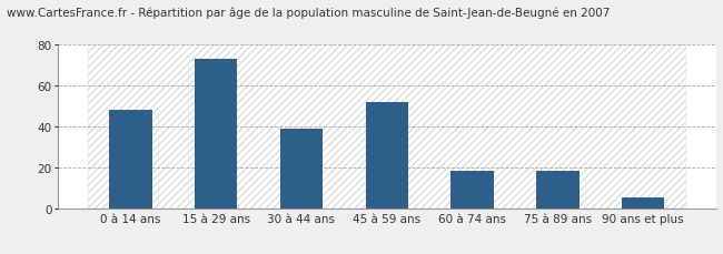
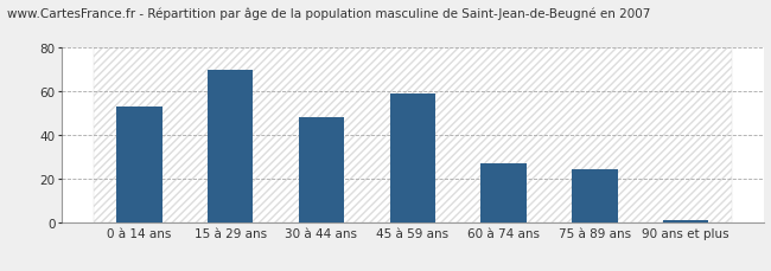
0 à 14 ans: 48 -> 53
15 à 29 ans: 73 -> 70
30 à 44 ans: 39 -> 48
45 à 59 ans: 52 -> 59
60 à 74 ans: 18 -> 27
75 à 89 ans: 18 -> 24
90 ans et plus: 5 -> 1
